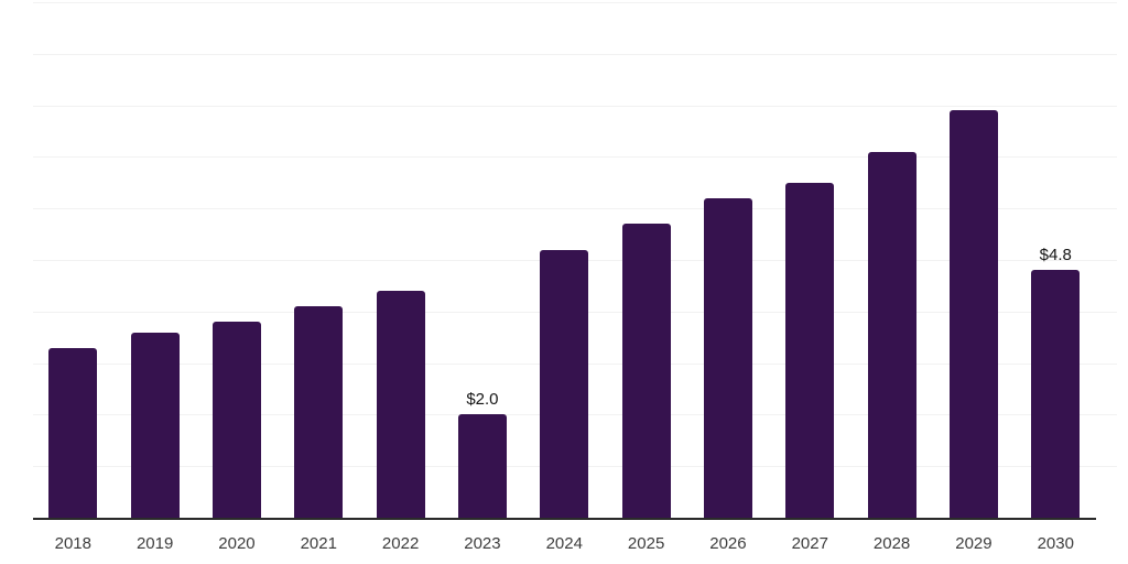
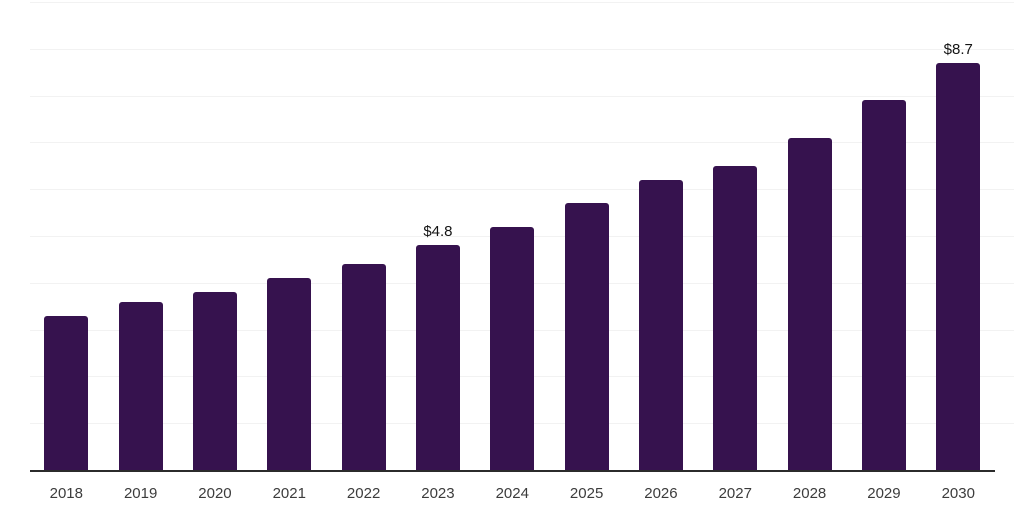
2023: $2.0 -> $4.8
2030: $4.8 -> $8.7
